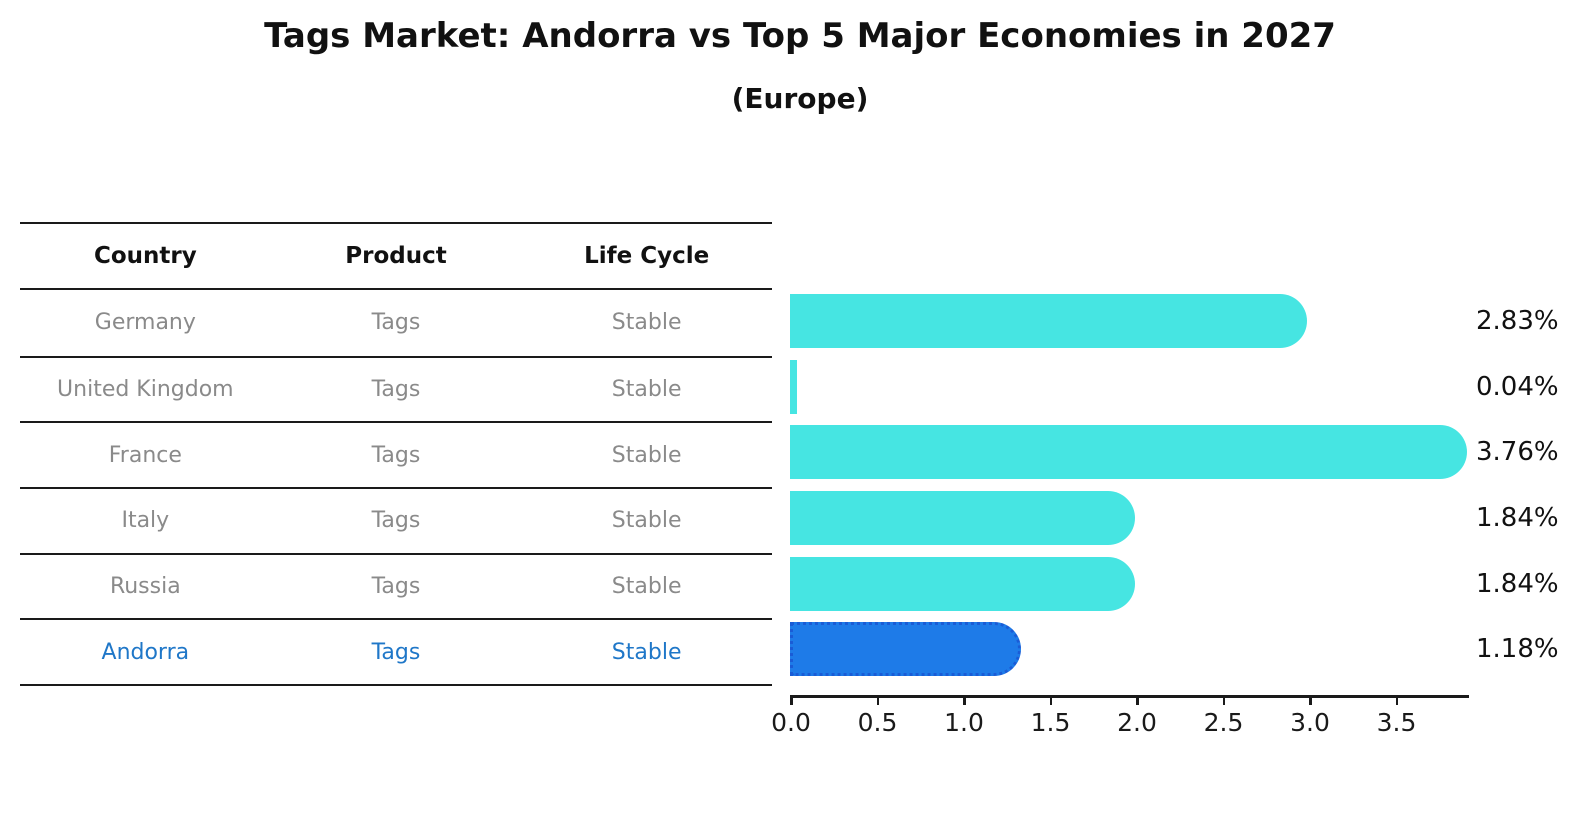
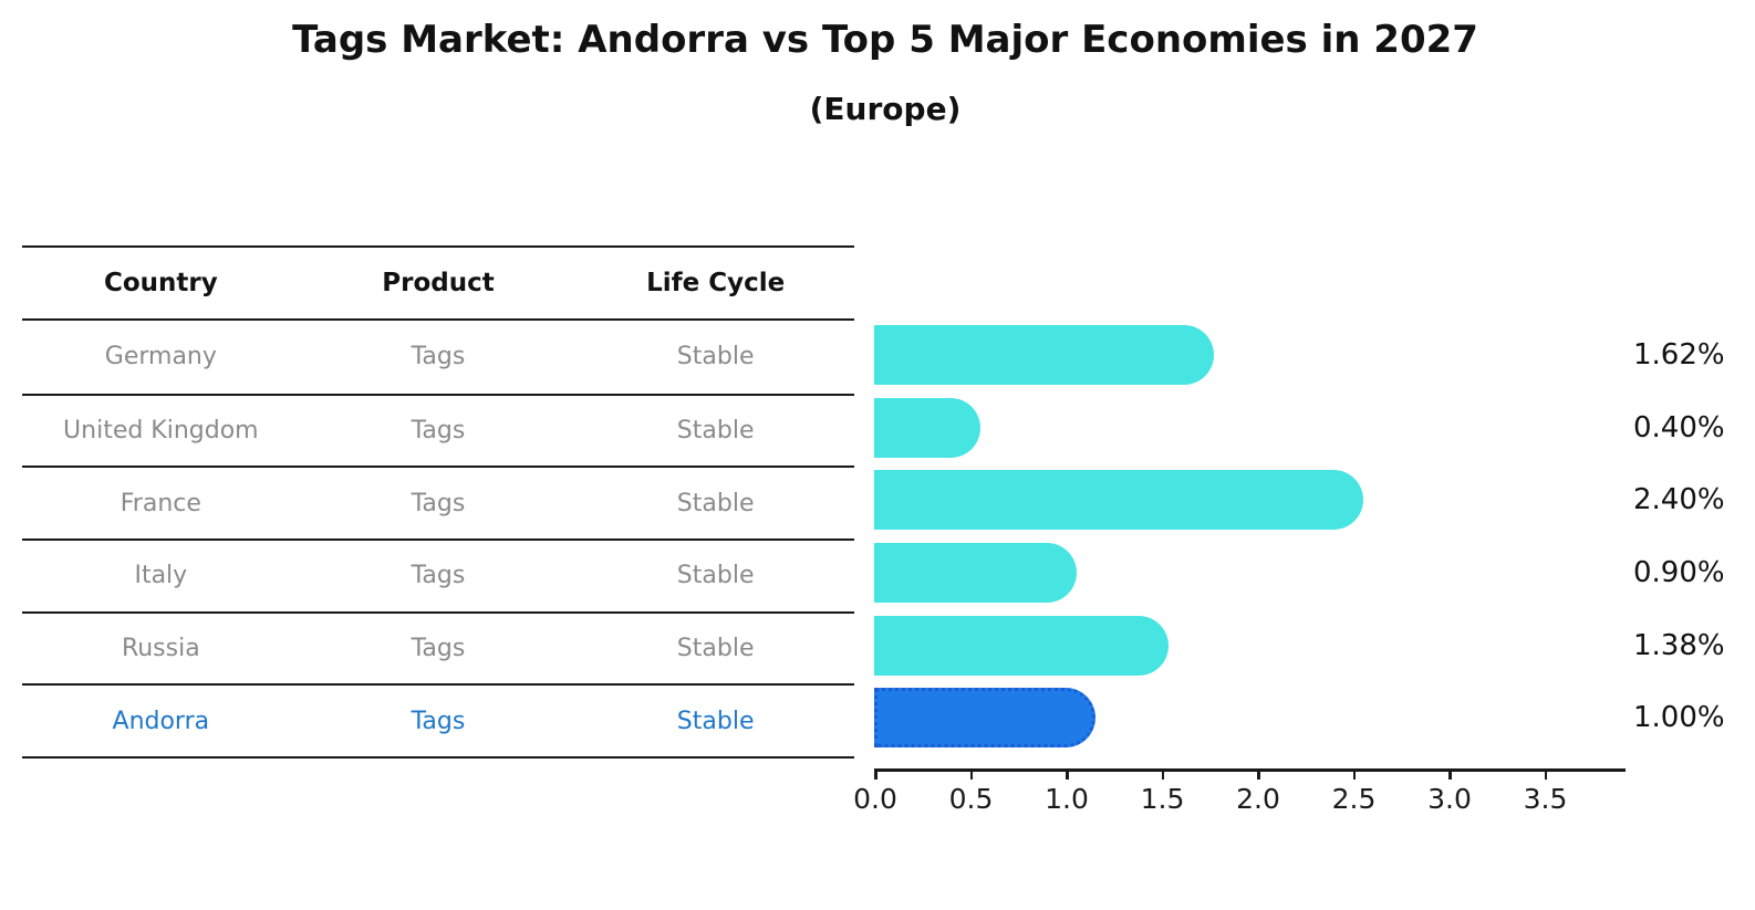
Germany: 2.83% -> 1.62%
United Kingdom: 0.04% -> 0.40%
France: 3.76% -> 2.40%
Italy: 1.84% -> 0.90%
Russia: 1.84% -> 1.38%
Andorra: 1.18% -> 1.00%
